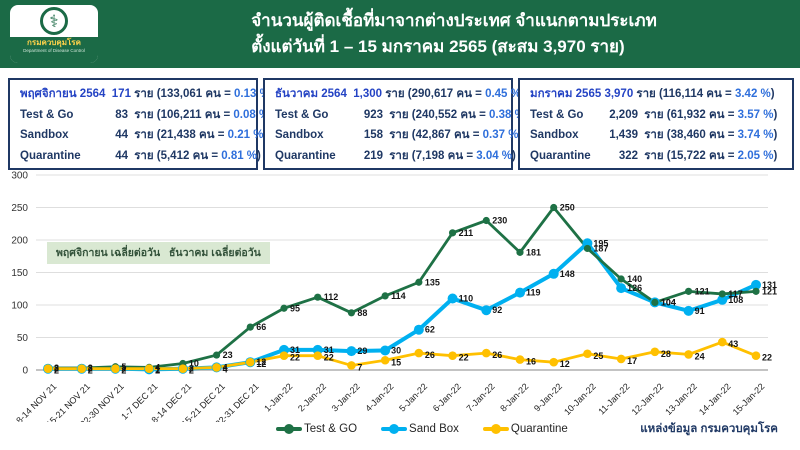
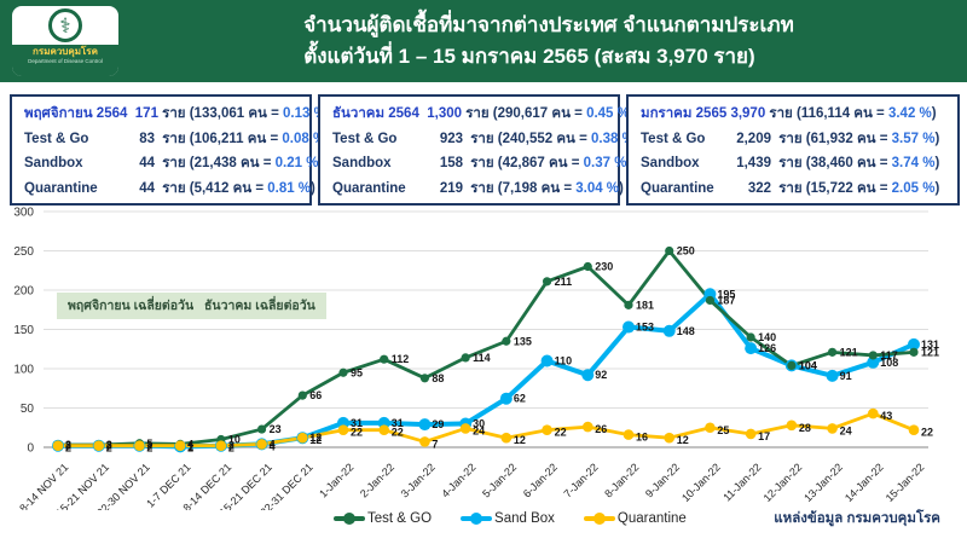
Quarantine/4-Jan-22: 15 -> 24
Quarantine/5-Jan-22: 26 -> 12
Sand Box/8-Jan-22: 119 -> 153
